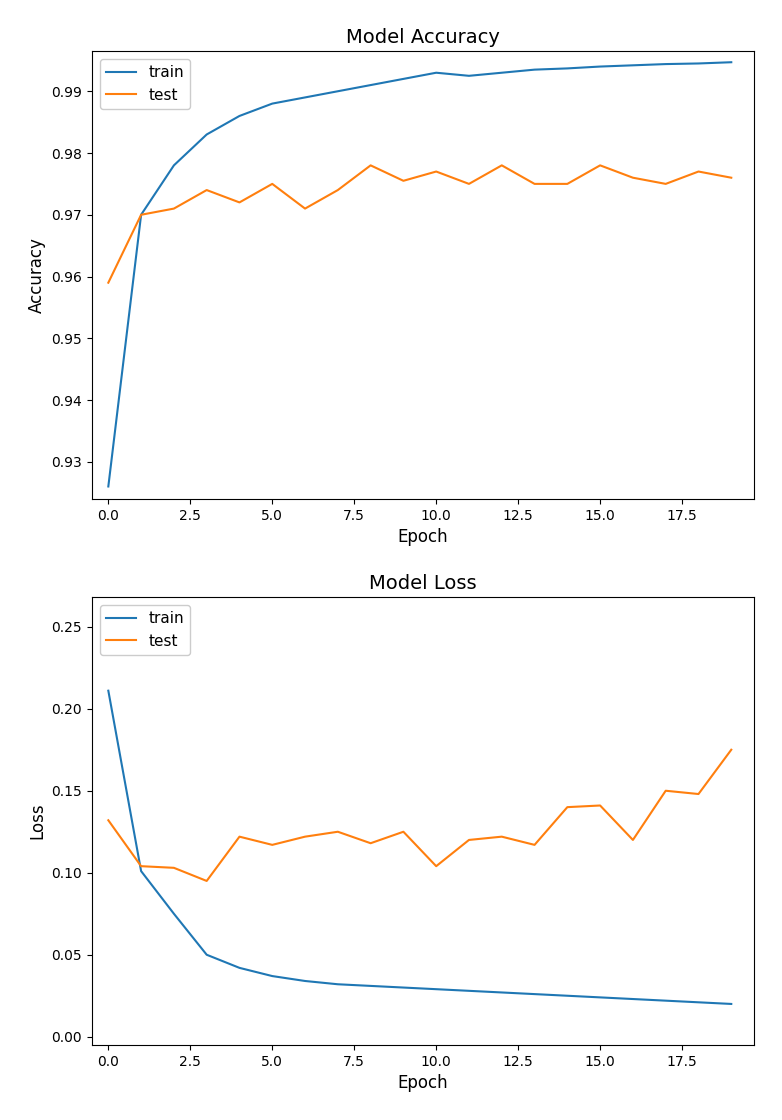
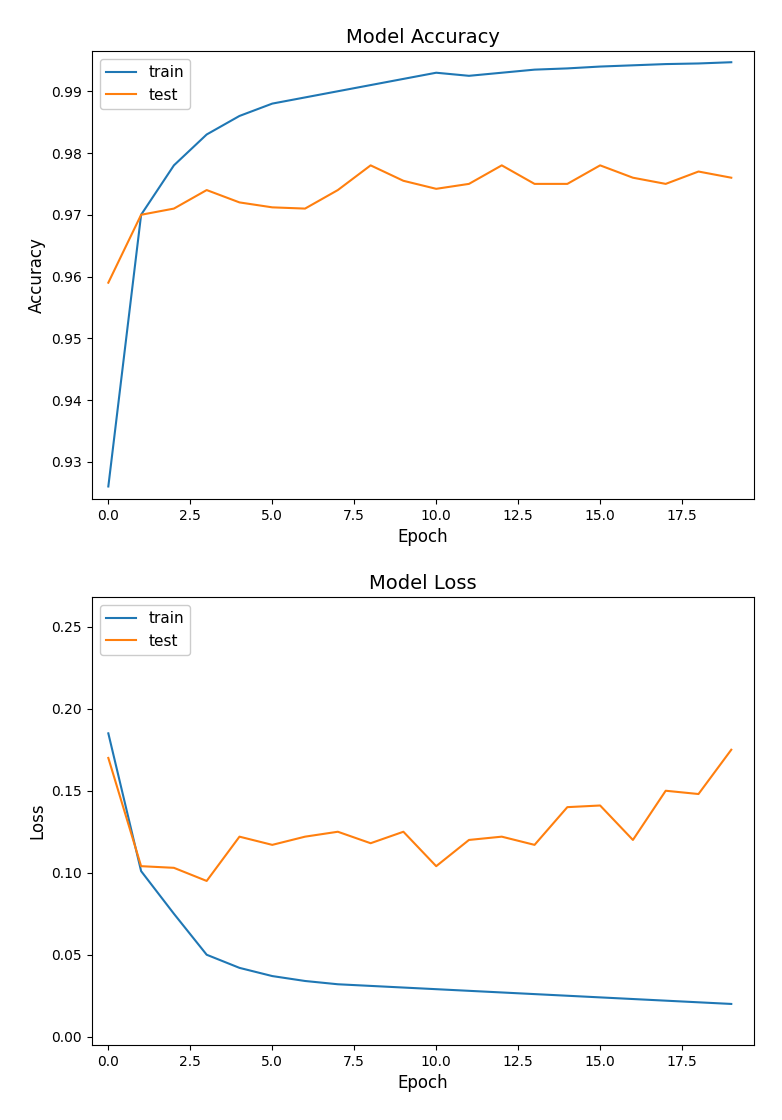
Model Accuracy/test/5.0: 0.9750 -> 0.9712
Model Accuracy/test/10.0: 0.9770 -> 0.9742
Model Loss/train/0.0: 0.211 -> 0.185
Model Loss/test/0.0: 0.132 -> 0.170
